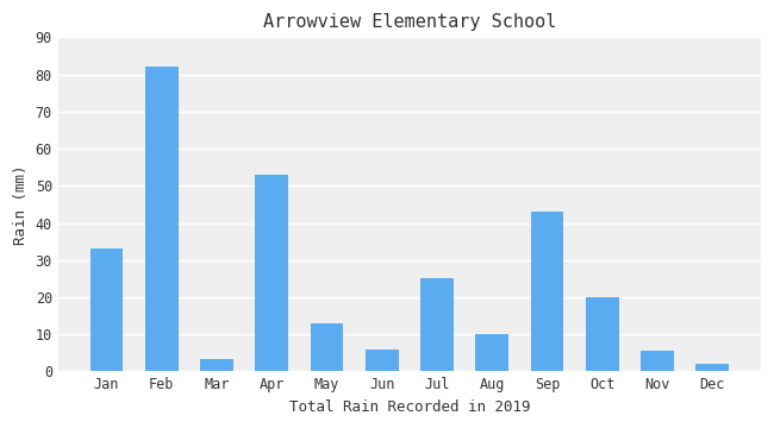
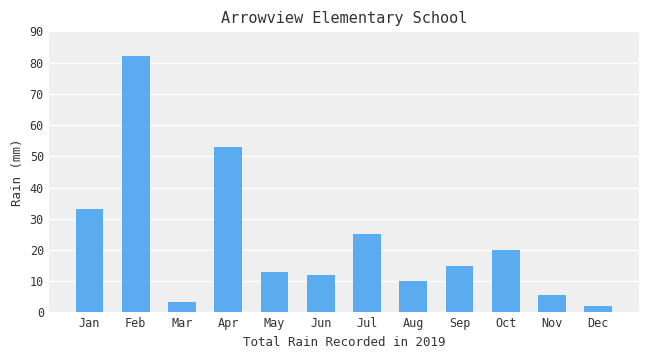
Jun: 6.0 -> 12.0
Sep: 43.0 -> 15.0
